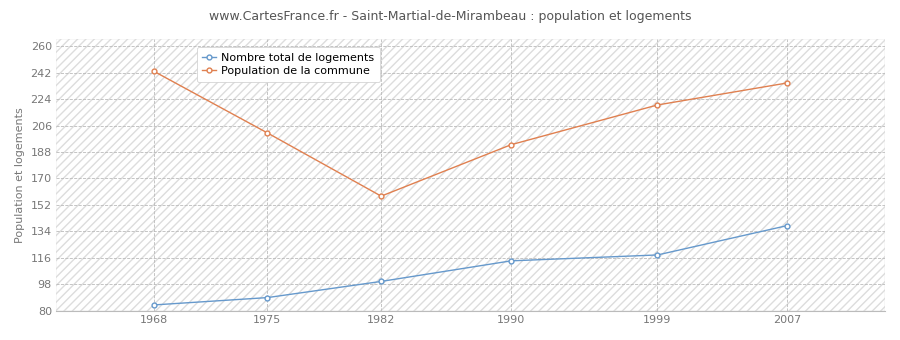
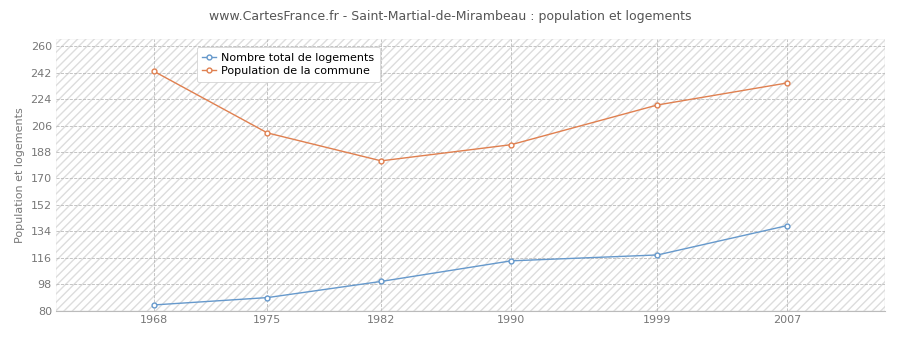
Population de la commune/1982: 158 -> 182
